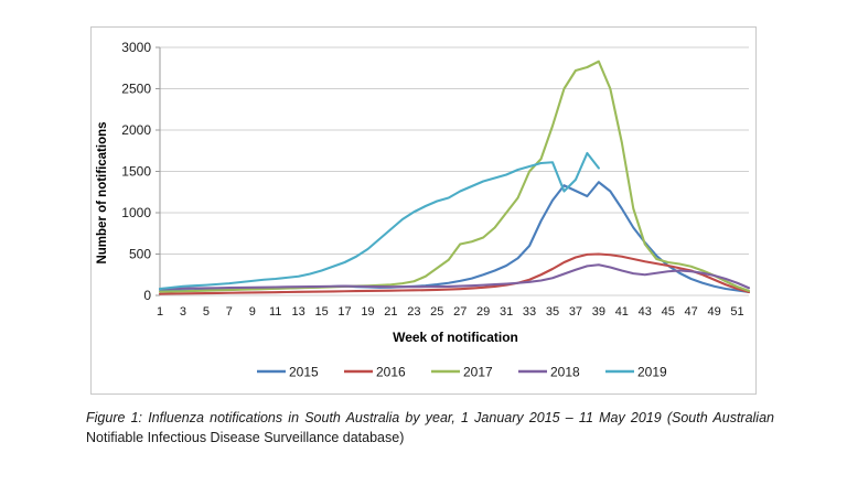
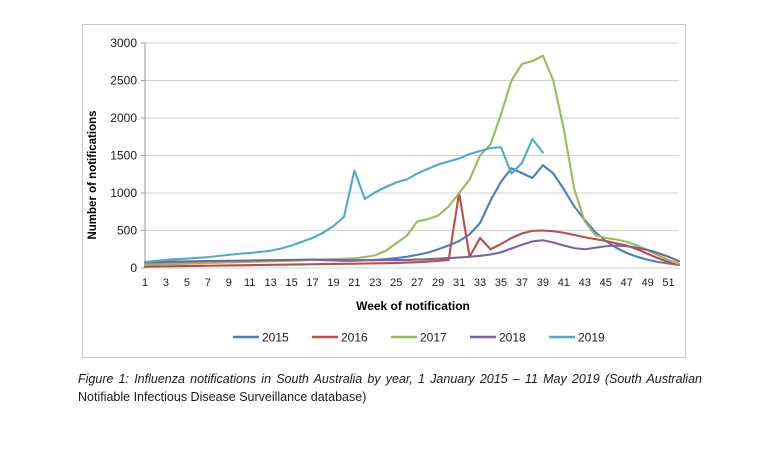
2019/21: 800 -> 1300
2016/31: 100 -> 1000
2016/33: 200 -> 400
